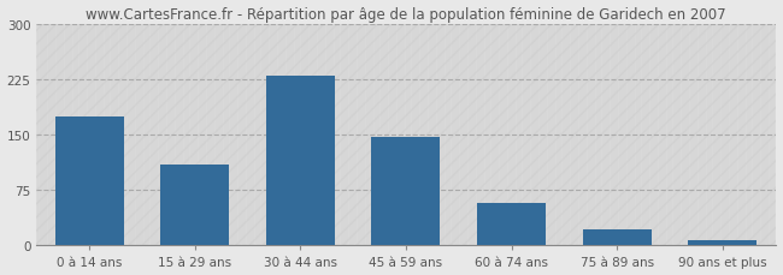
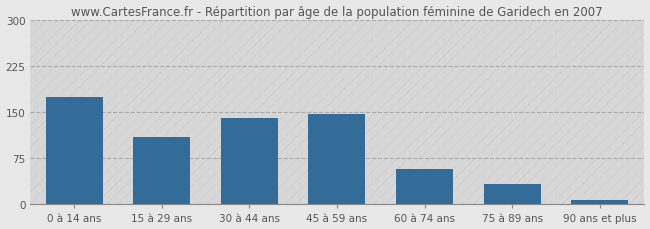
30 à 44 ans: 230 -> 140
75 à 89 ans: 22 -> 34
